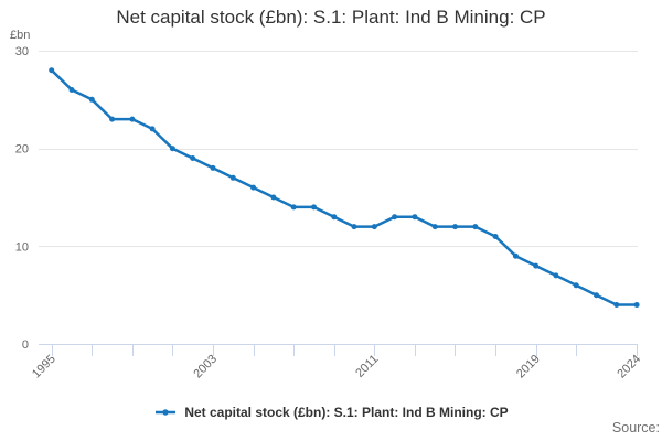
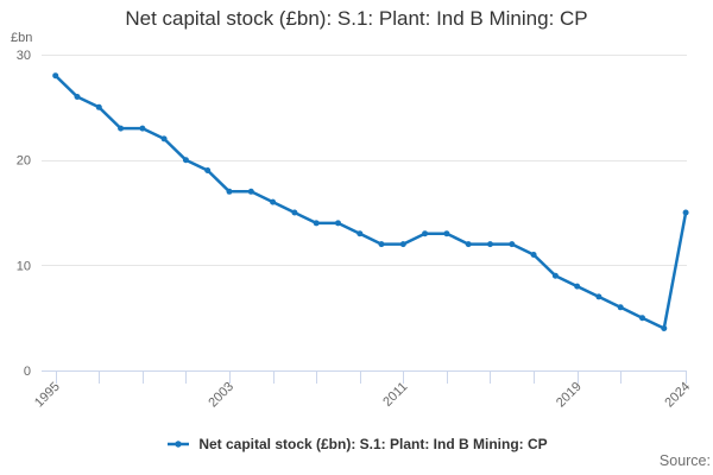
2003: 18 -> 17
2024: 4 -> 15
